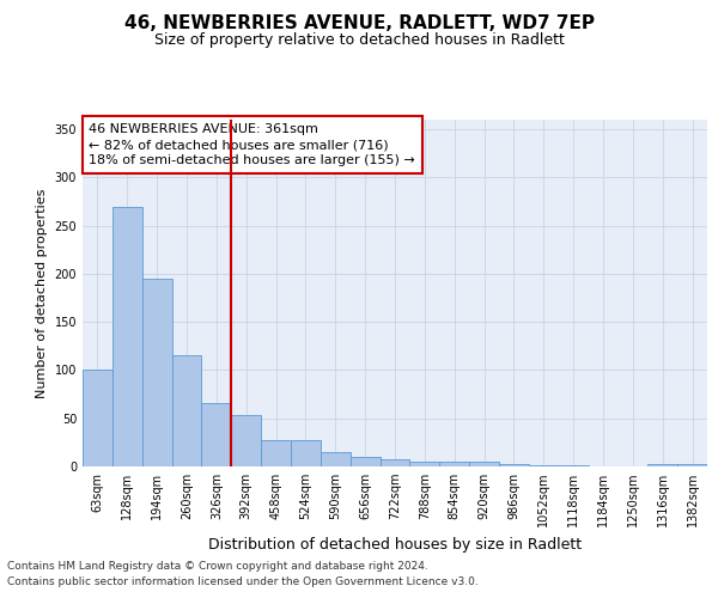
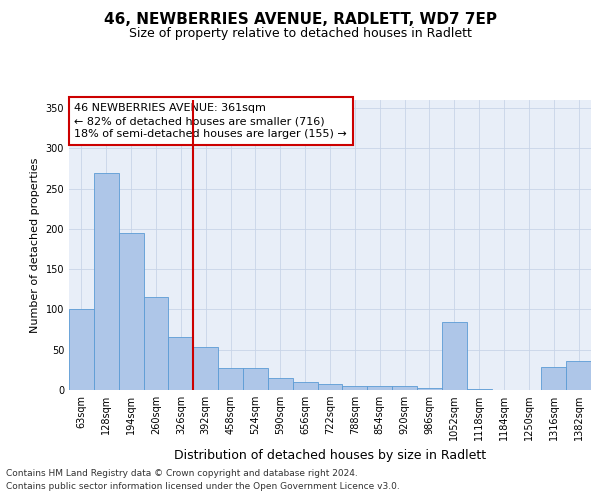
1052sqm: 1 -> 84
1316sqm: 3 -> 28
1382sqm: 2 -> 36
